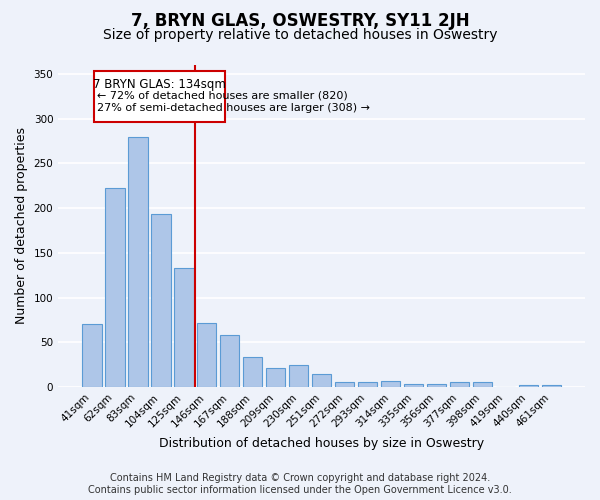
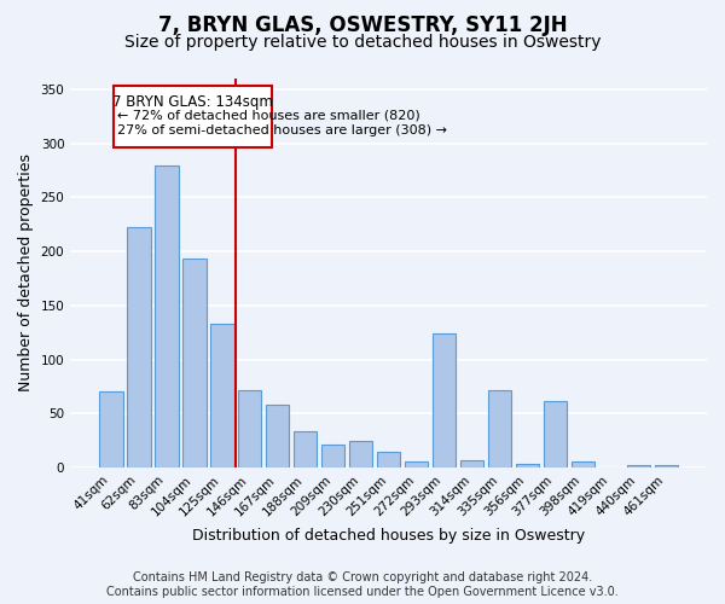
293sqm: 5 -> 124
335sqm: 3 -> 72
377sqm: 5 -> 62
